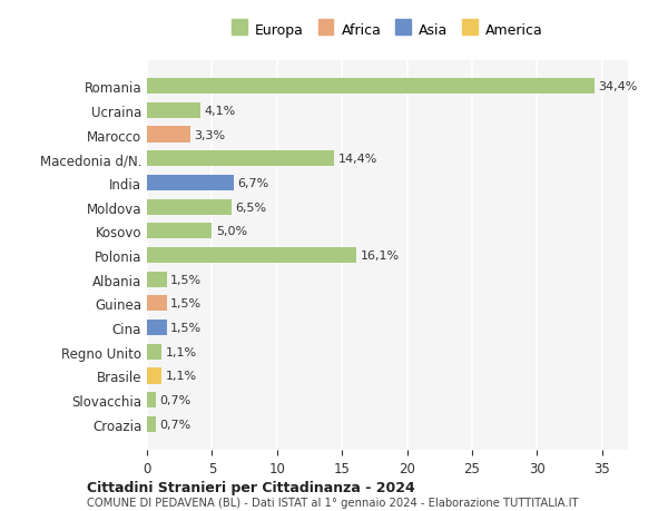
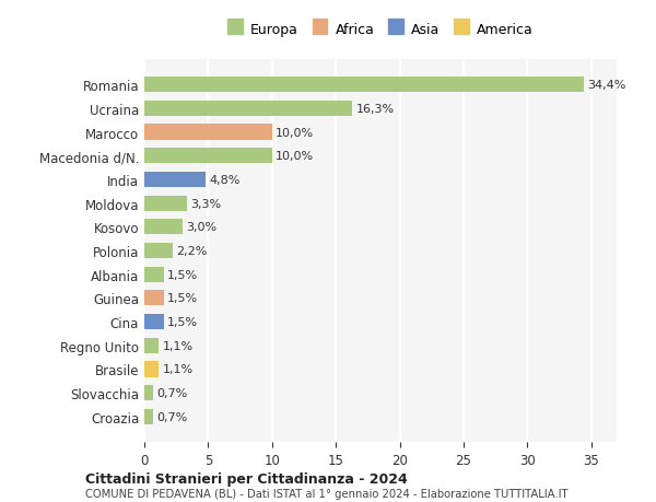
Ucraina: 4,1% -> 16,3%
Marocco: 3,3% -> 10,0%
Macedonia d/N.: 14,4% -> 10,0%
India: 6,7% -> 4,8%
Moldova: 6,5% -> 3,3%
Kosovo: 5,0% -> 3,0%
Polonia: 16,1% -> 2,2%
